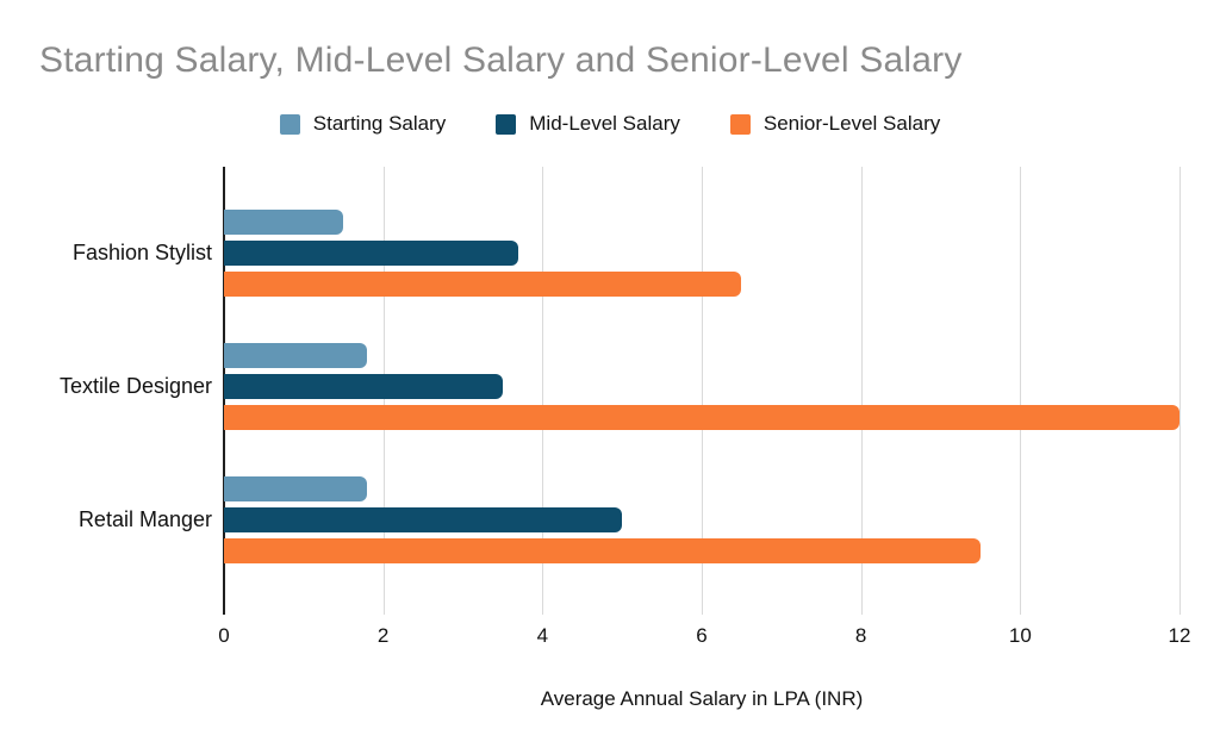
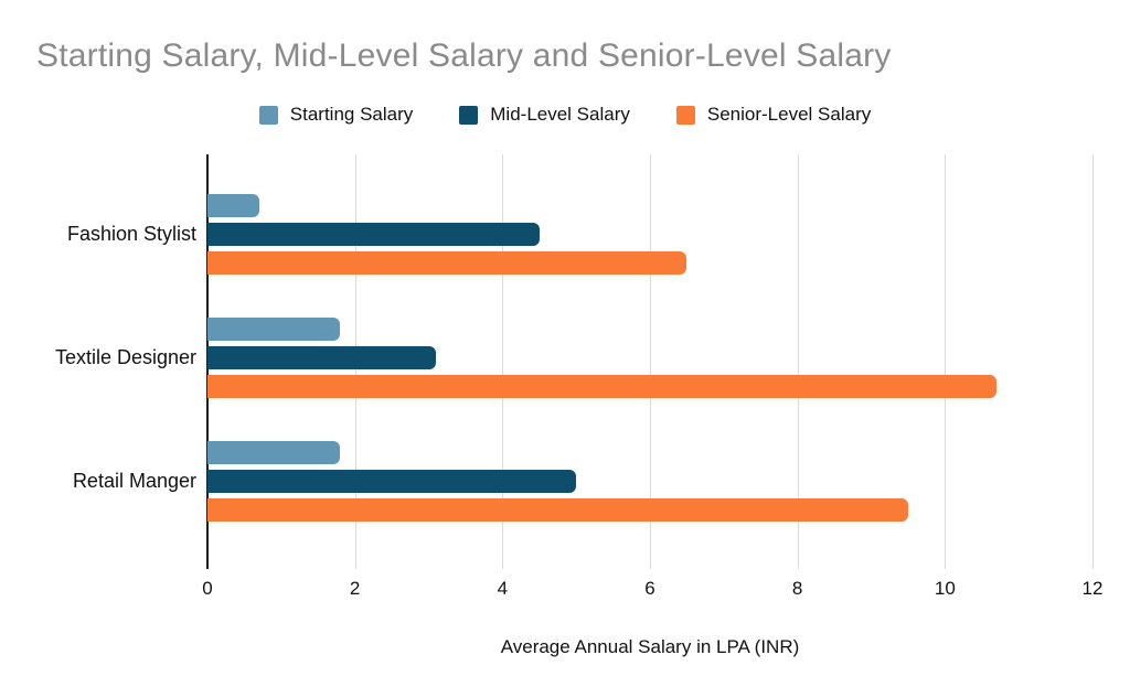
Starting Salary/Fashion Stylist: 1.5 -> 0.7
Mid-Level Salary/Fashion Stylist: 3.7 -> 4.5
Mid-Level Salary/Textile Designer: 3.5 -> 3.1
Senior-Level Salary/Textile Designer: 12.0 -> 10.7
